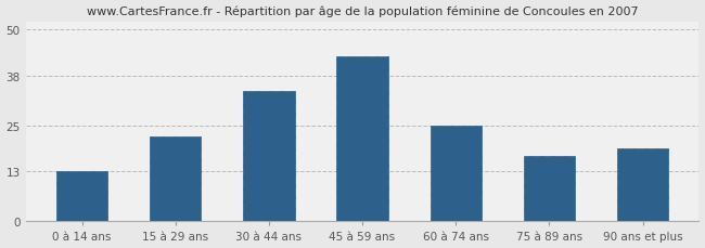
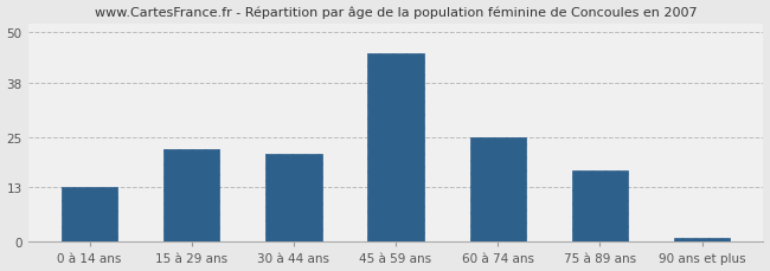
30 à 44 ans: 34 -> 21
45 à 59 ans: 43 -> 45
90 ans et plus: 19 -> 1
